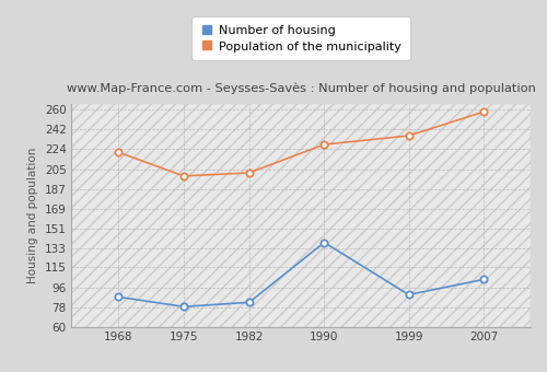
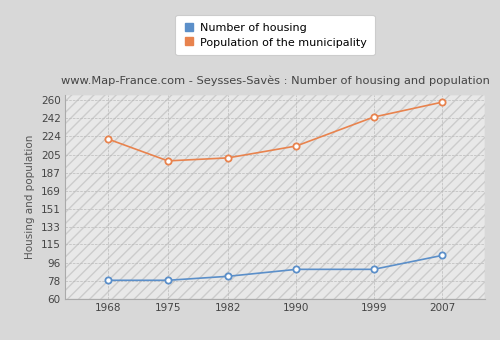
Number of housing/1968: 88 -> 79
Number of housing/1990: 138 -> 90
Population of the municipality/1990: 228 -> 214
Population of the municipality/1999: 236 -> 243
